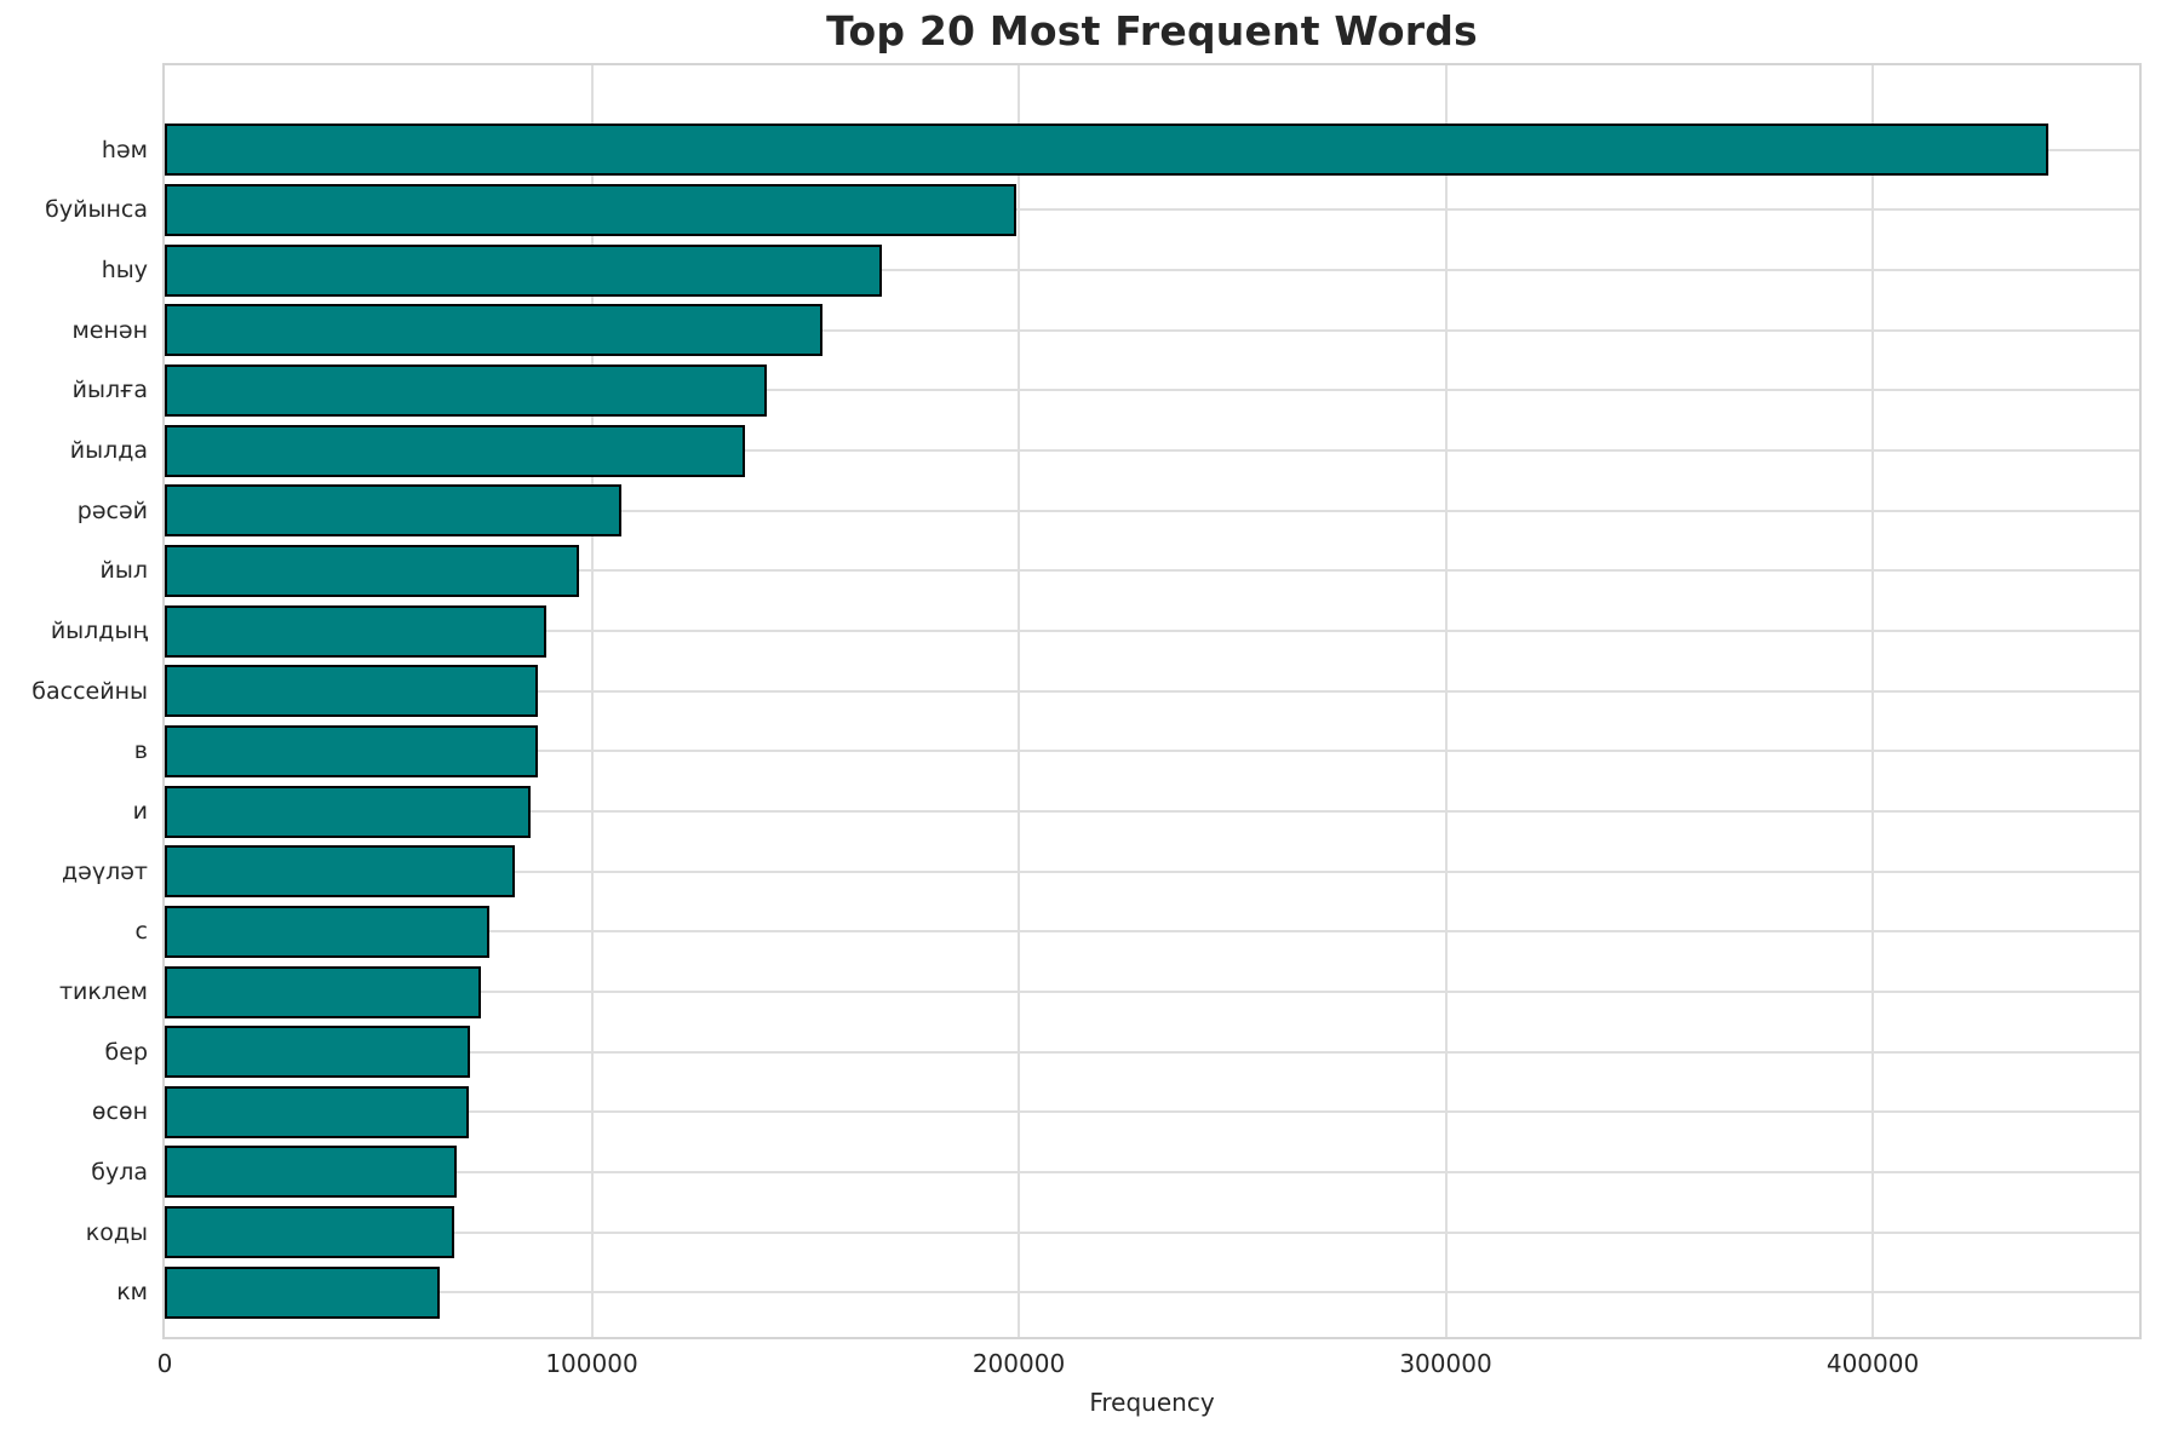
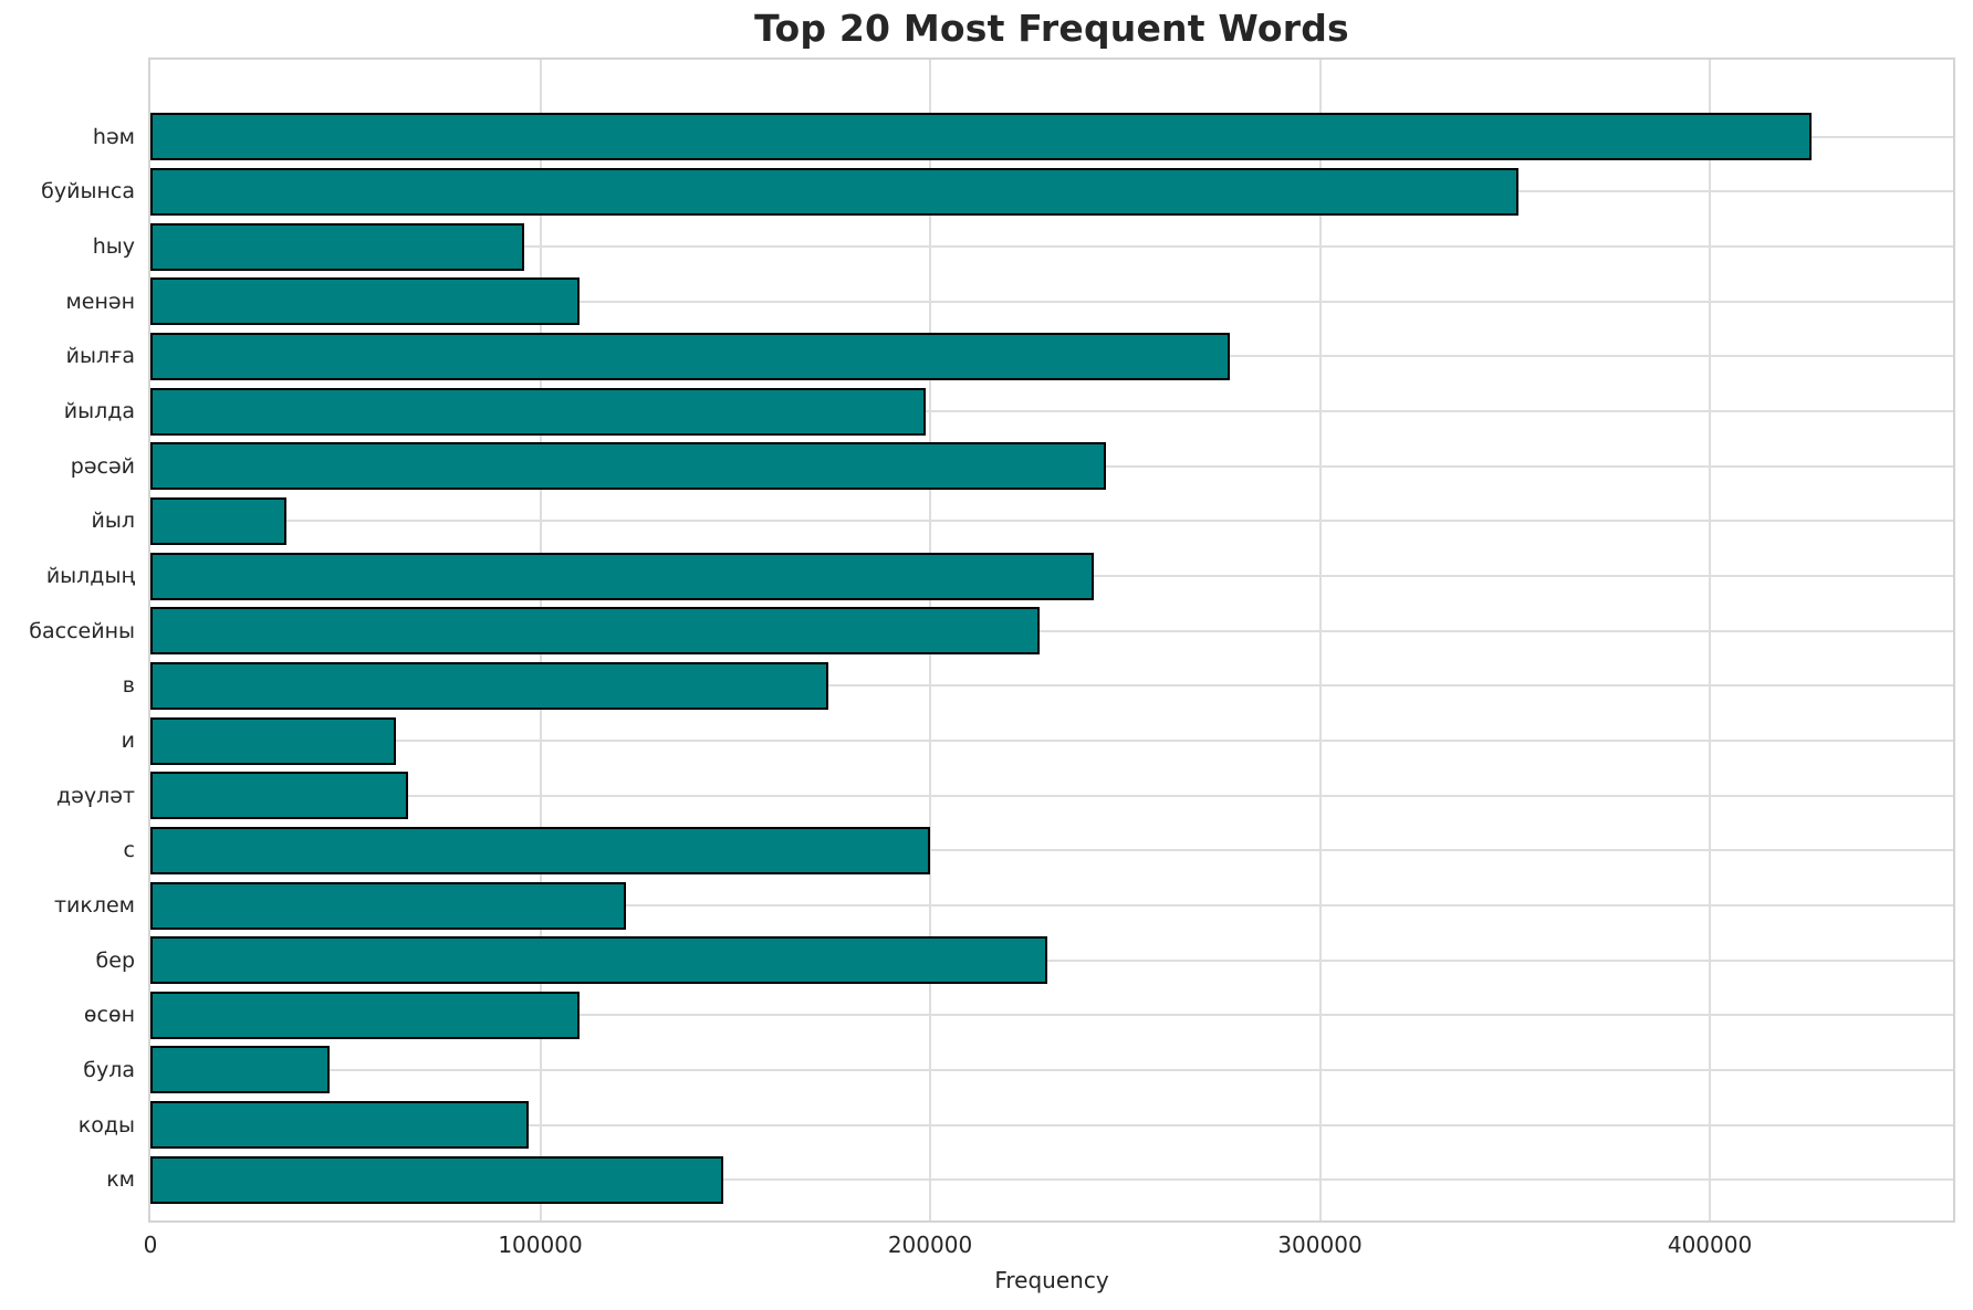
һәм: 441000 -> 426000
буйынса: 200000 -> 351000
һыу: 168000 -> 96000
менән: 154000 -> 110000
йылға: 141000 -> 277000
йылда: 136000 -> 199000
рәсәй: 107000 -> 245000
йыл: 97000 -> 35000
йылдың: 90000 -> 242000
бассейны: 88000 -> 228000
в: 87000 -> 174000
и: 86000 -> 63000
дәүләт: 82000 -> 66000
с: 76000 -> 200000
тиклем: 74000 -> 122000
бер: 72000 -> 230000
өсөн: 71000 -> 110000
була: 68000 -> 46000
коды: 68000 -> 97000
км: 64000 -> 147000
